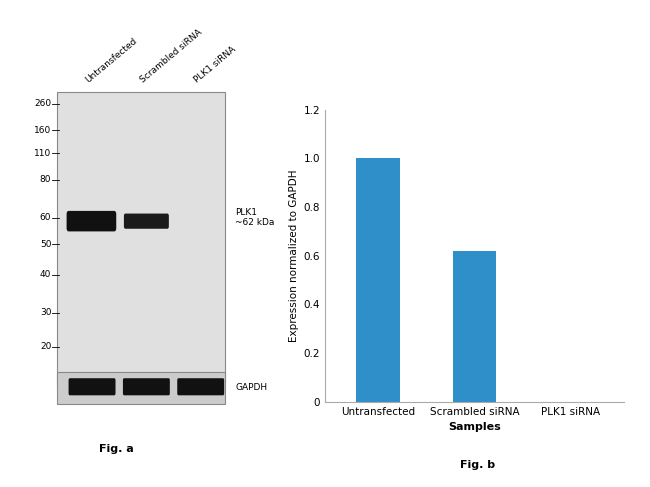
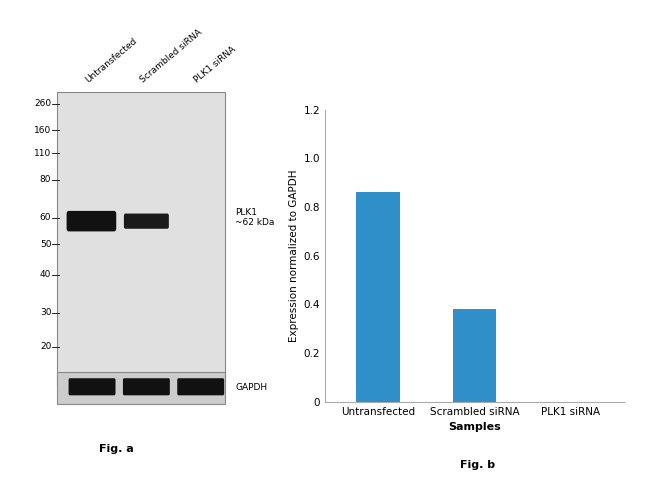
Untransfected: 1.00 -> 0.86
Scrambled siRNA: 0.62 -> 0.38
